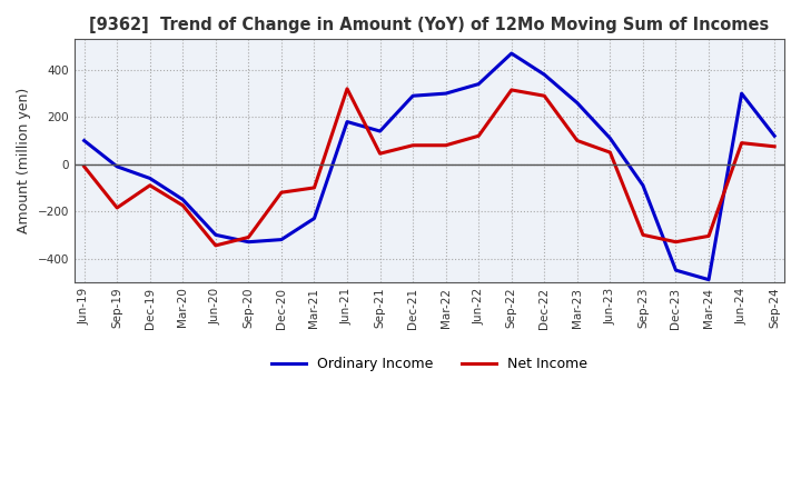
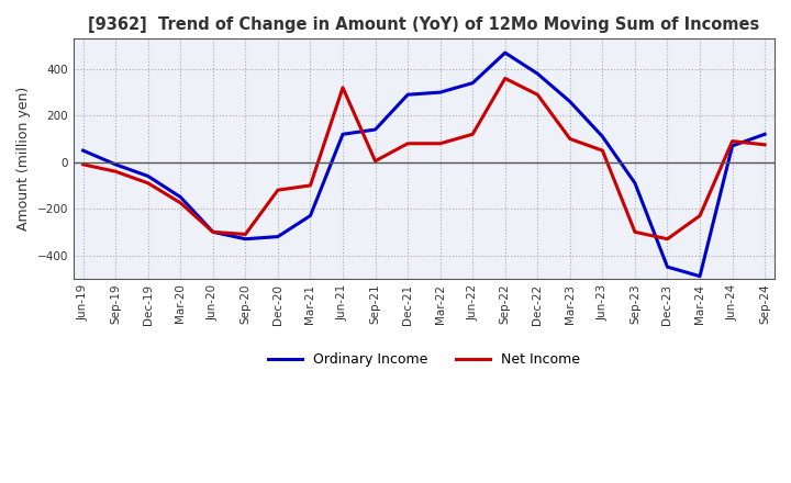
Ordinary Income/Jun-19: 100 -> 50
Net Income/Sep-19: -185 -> -40
Net Income/Jun-20: -345 -> -300
Ordinary Income/Jun-21: 180 -> 120
Net Income/Sep-21: 45 -> 5
Net Income/Sep-22: 315 -> 360
Net Income/Mar-24: -305 -> -230
Ordinary Income/Jun-24: 300 -> 70
